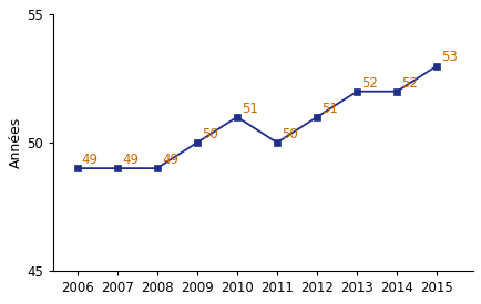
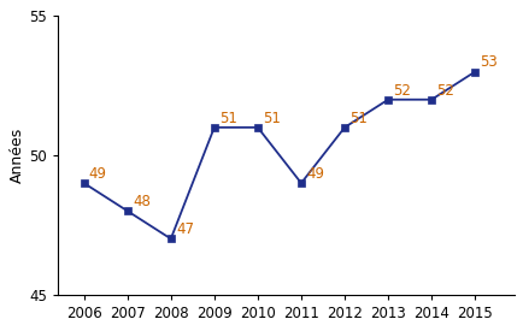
2007: 49 -> 48
2008: 49 -> 47
2009: 50 -> 51
2011: 50 -> 49
